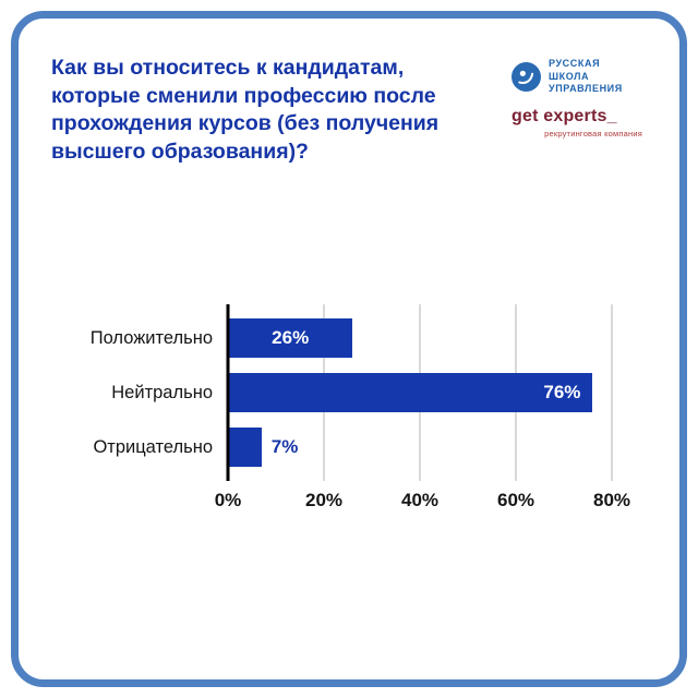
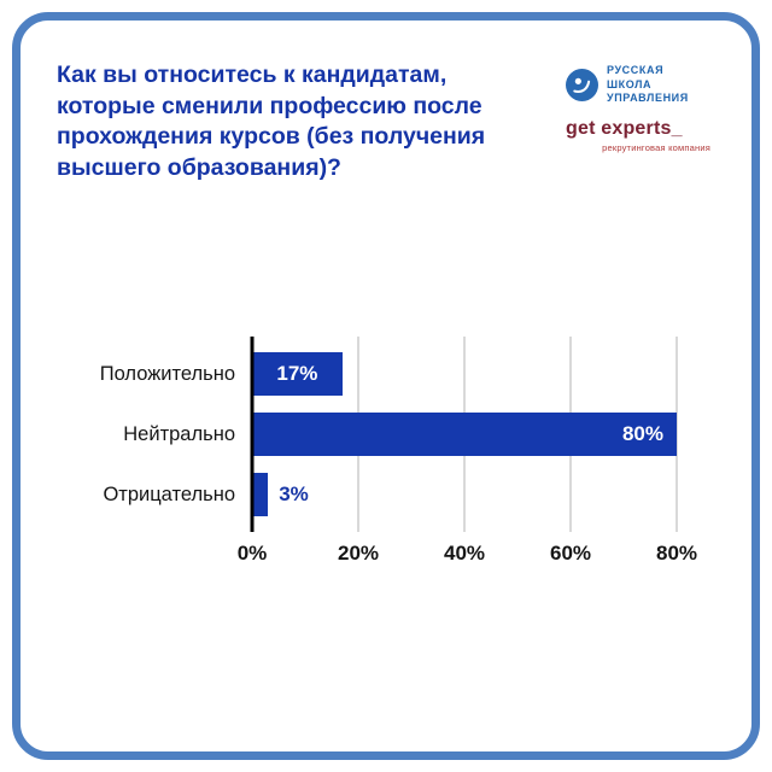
Положительно: 26% -> 17%
Нейтрально: 76% -> 80%
Отрицательно: 7% -> 3%
